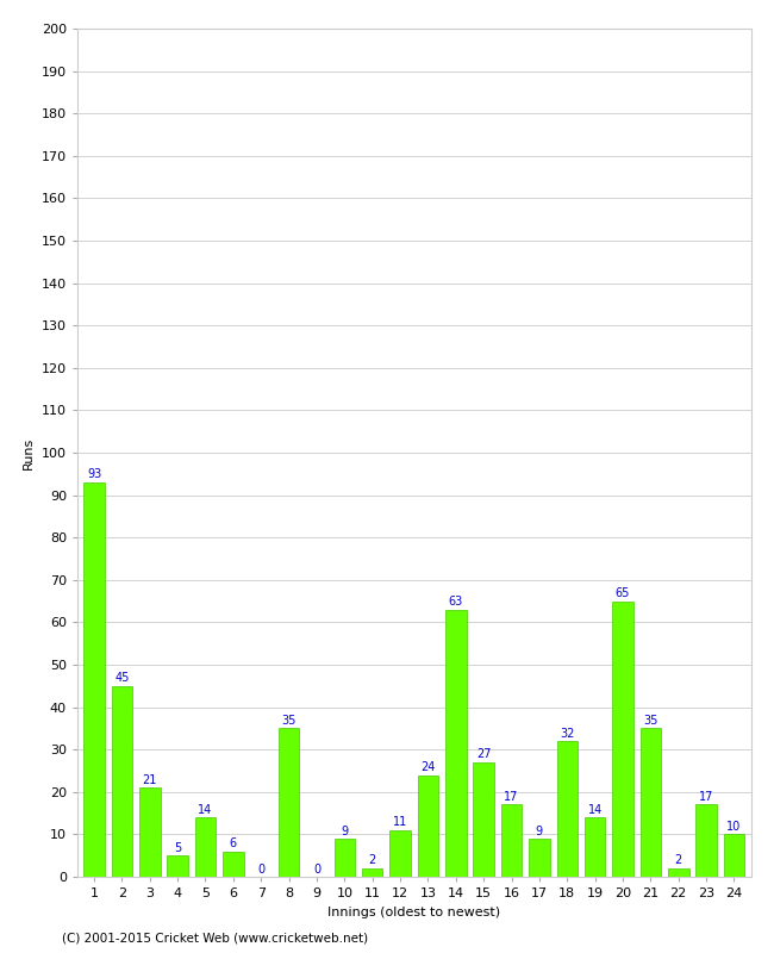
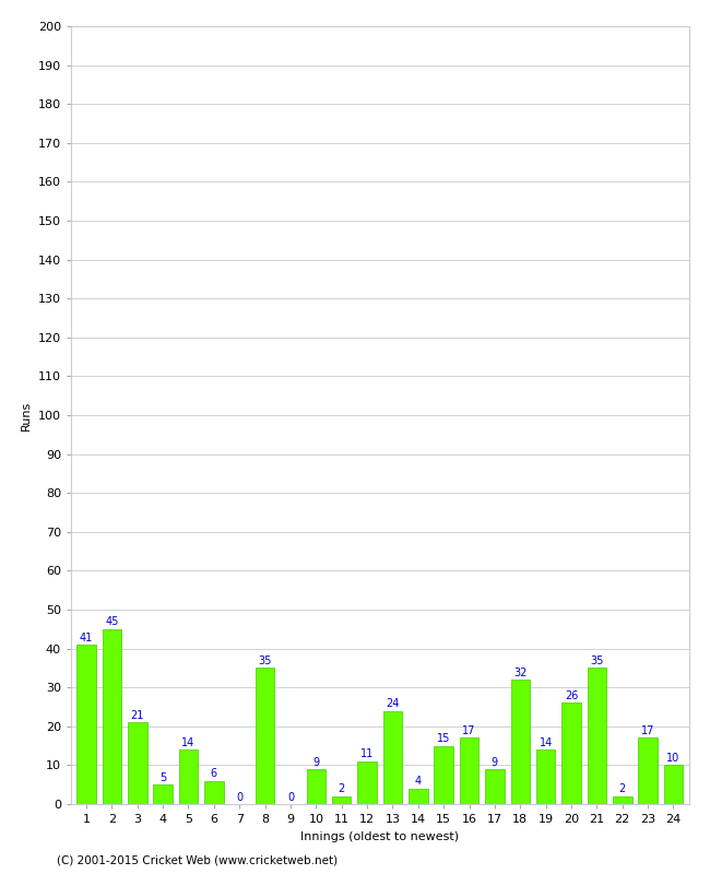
1: 93 -> 41
14: 63 -> 4
15: 27 -> 15
20: 65 -> 26
